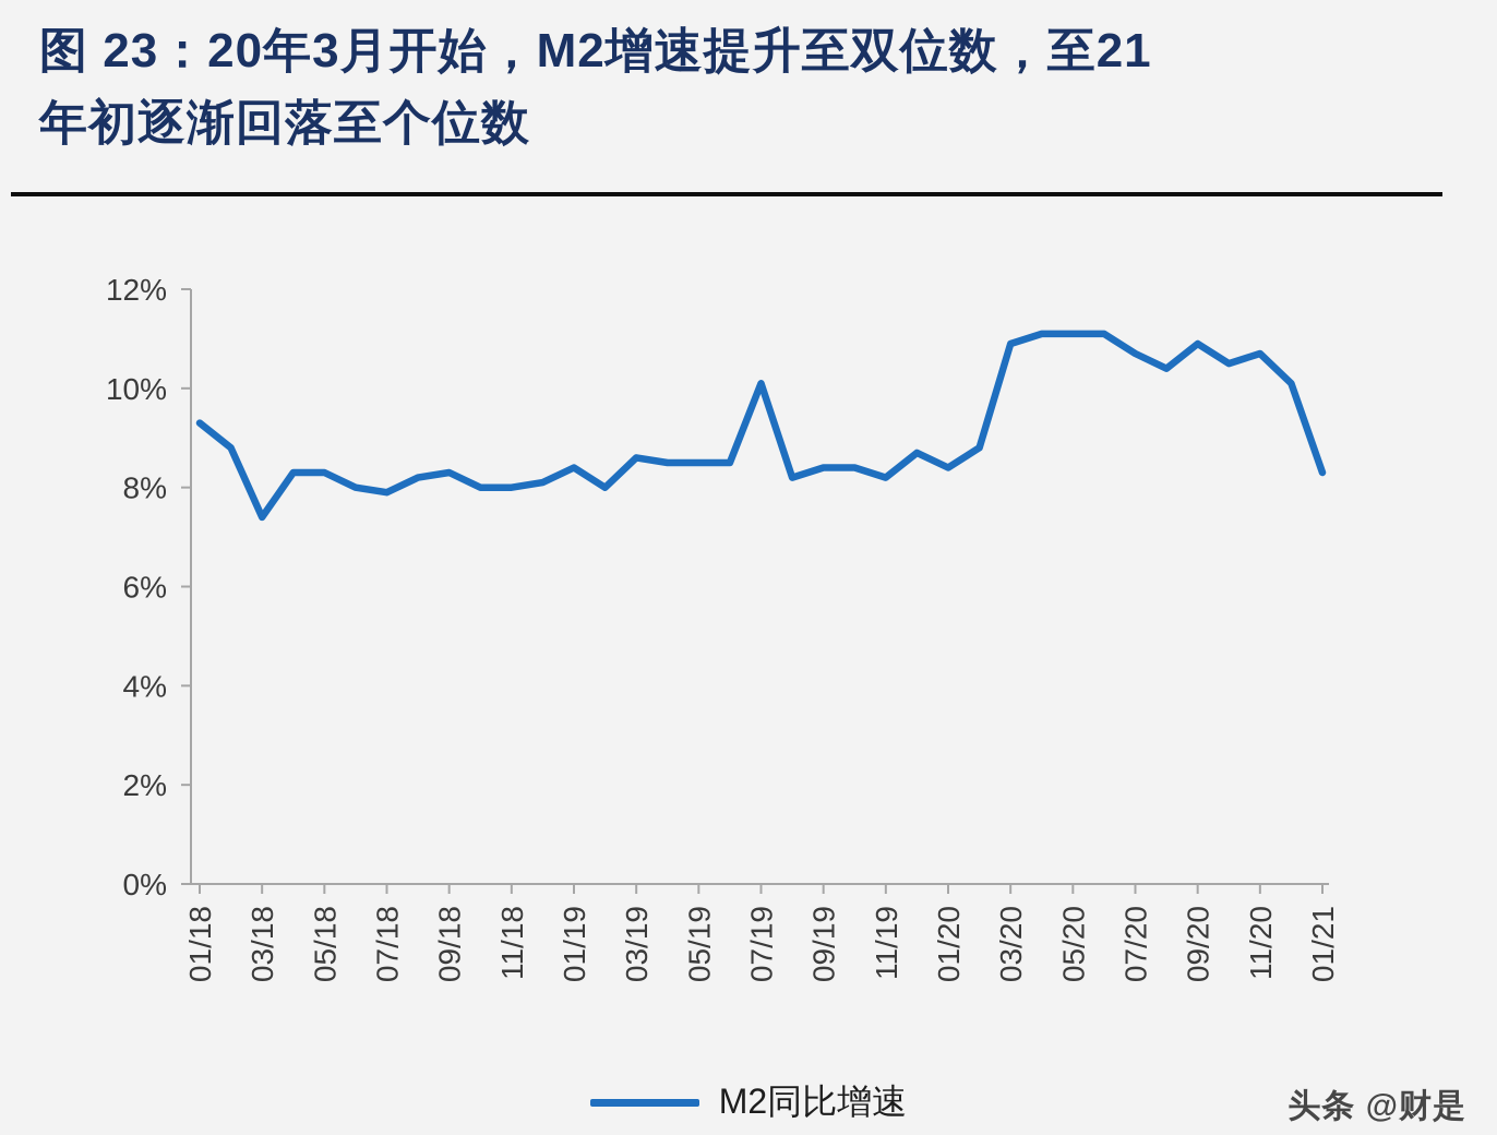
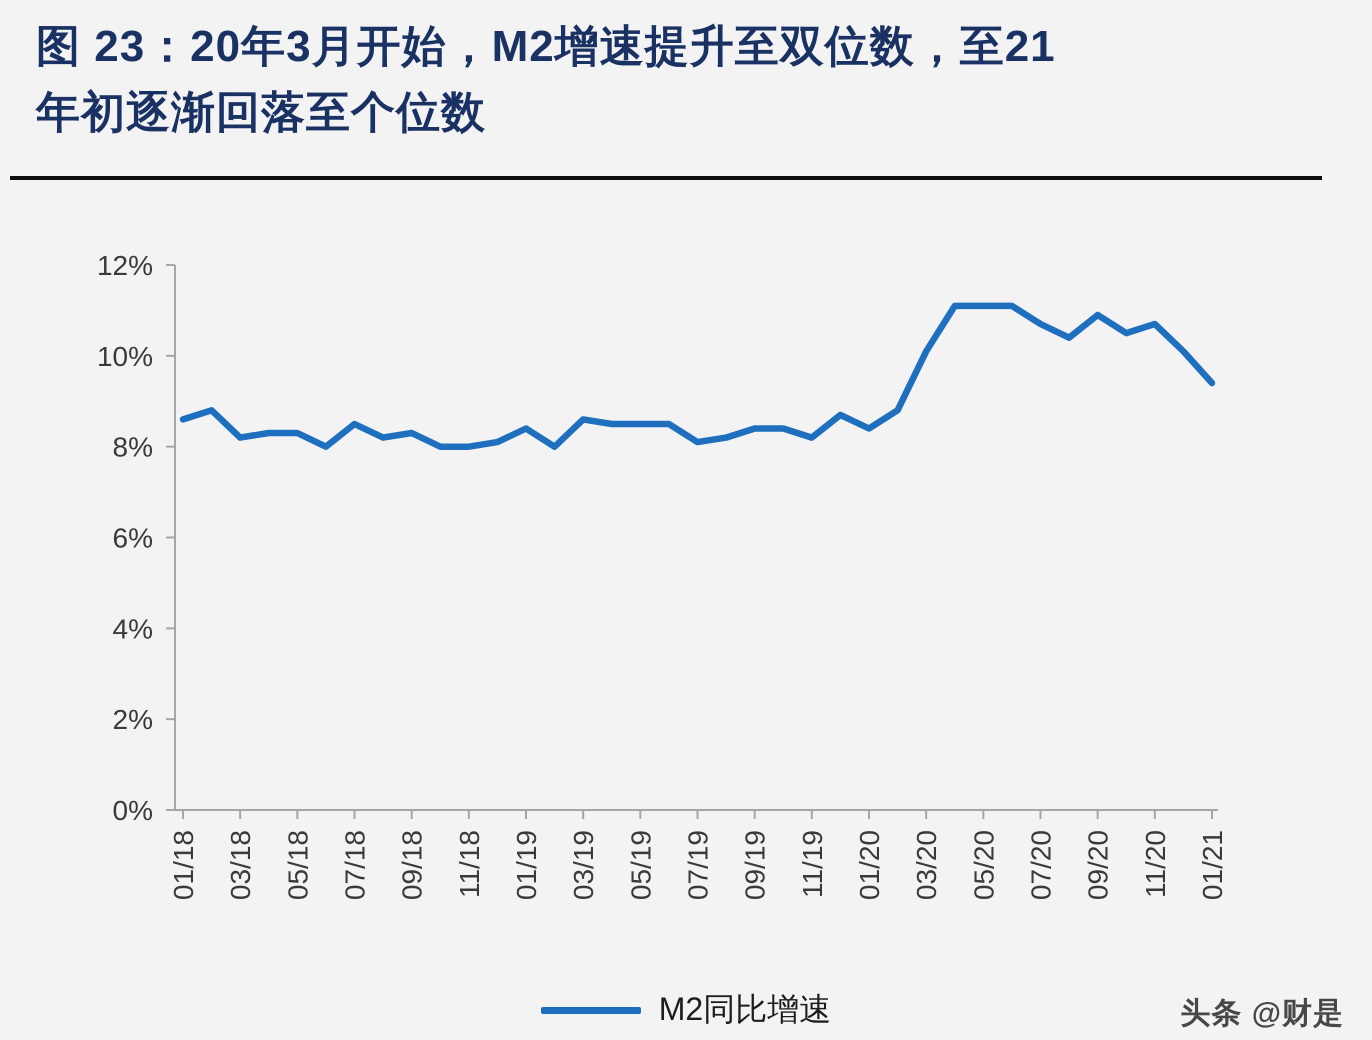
01/18: 9.3% -> 8.6%
03/18: 7.4% -> 8.2%
07/18: 7.9% -> 8.5%
07/19: 10.1% -> 8.1%
03/20: 10.9% -> 10.1%
01/21: 8.3% -> 9.4%
